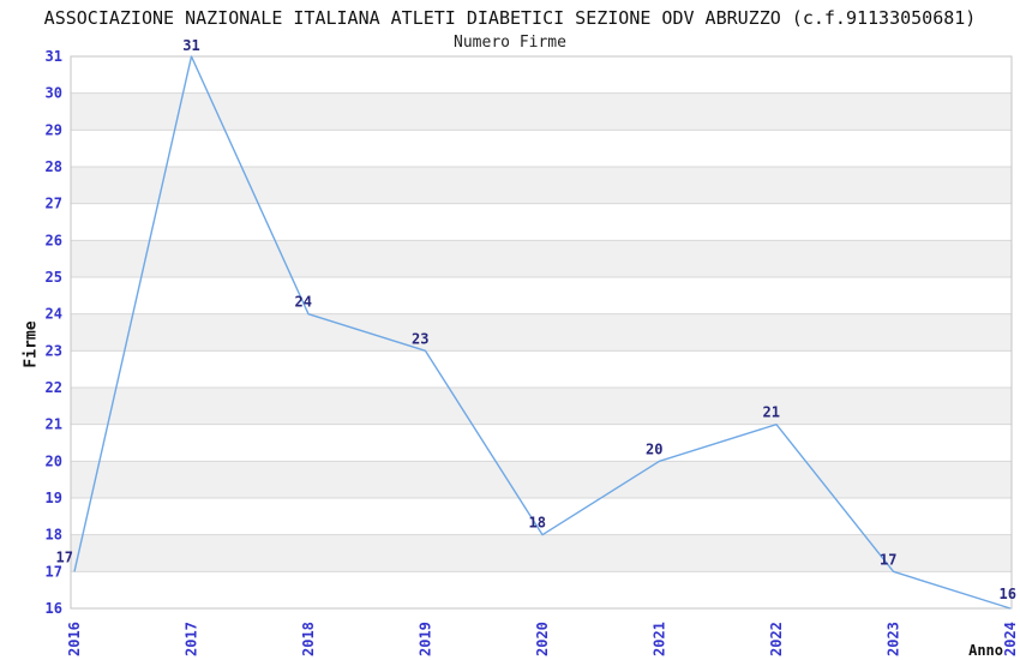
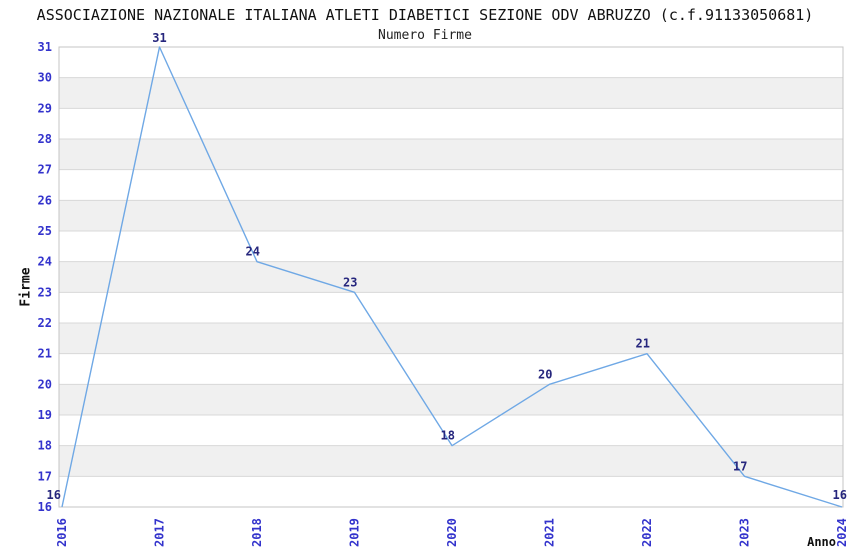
2016: 17 -> 16
